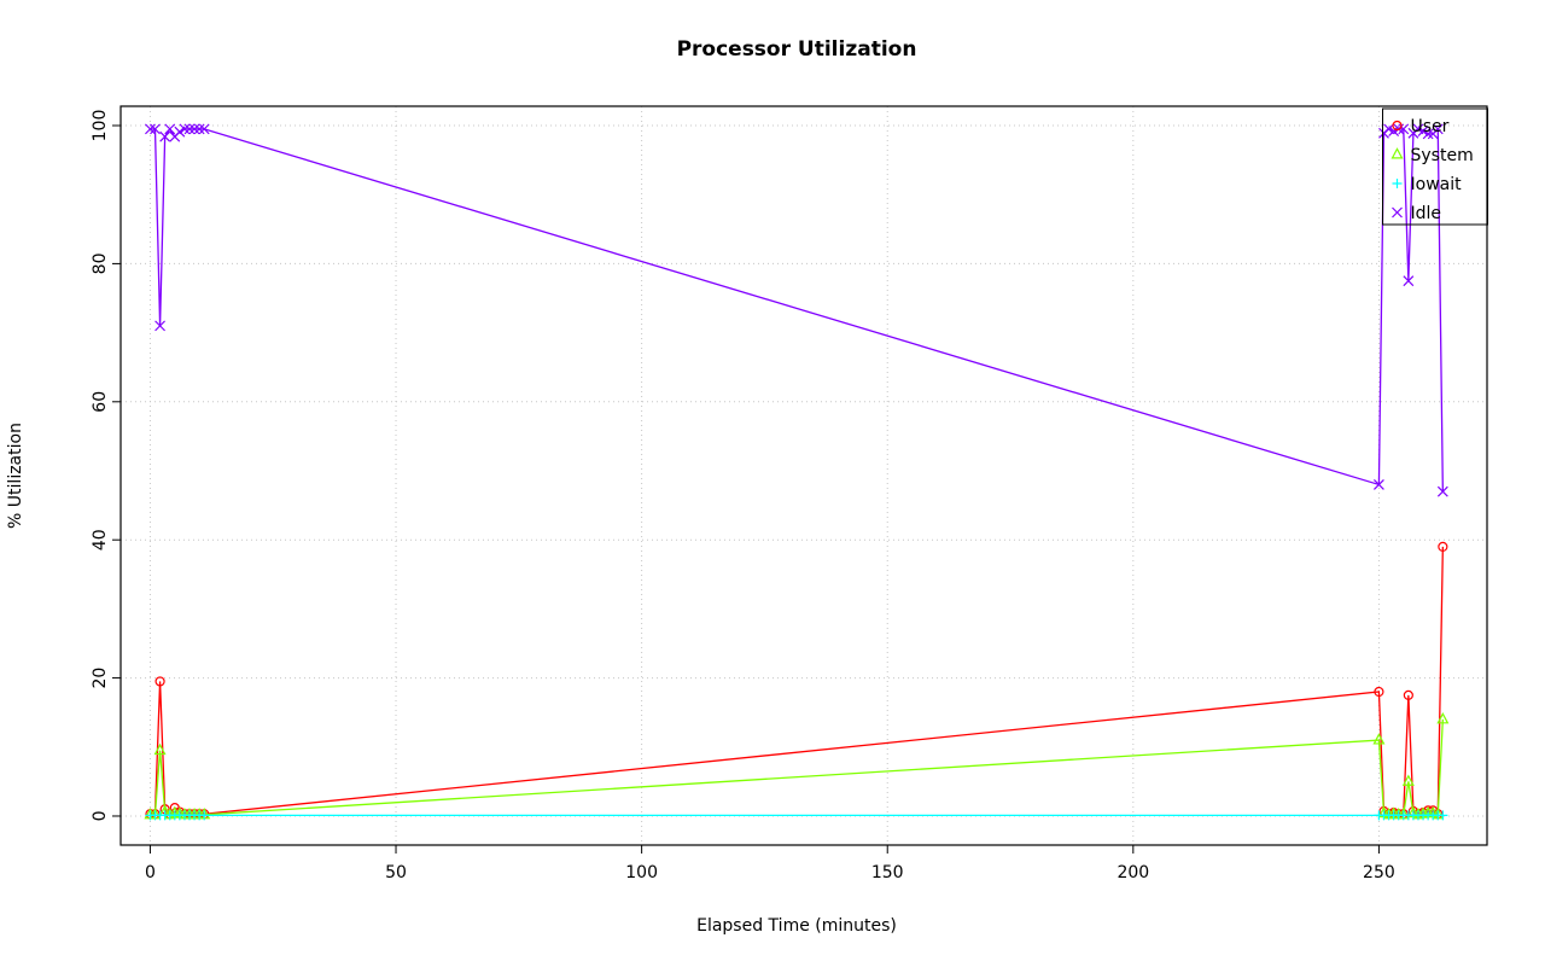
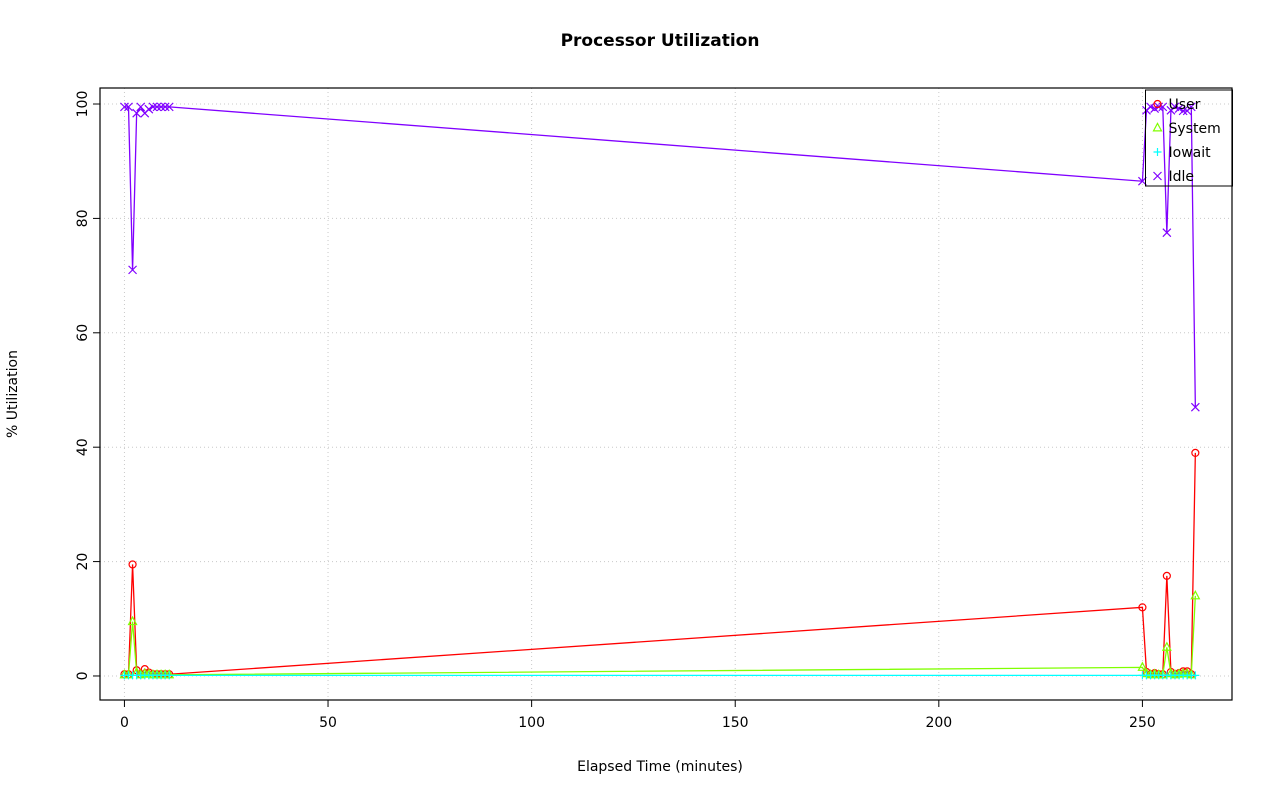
User/250: 18 -> 12
System/250: 11 -> 2
Idle/250: 48 -> 86
